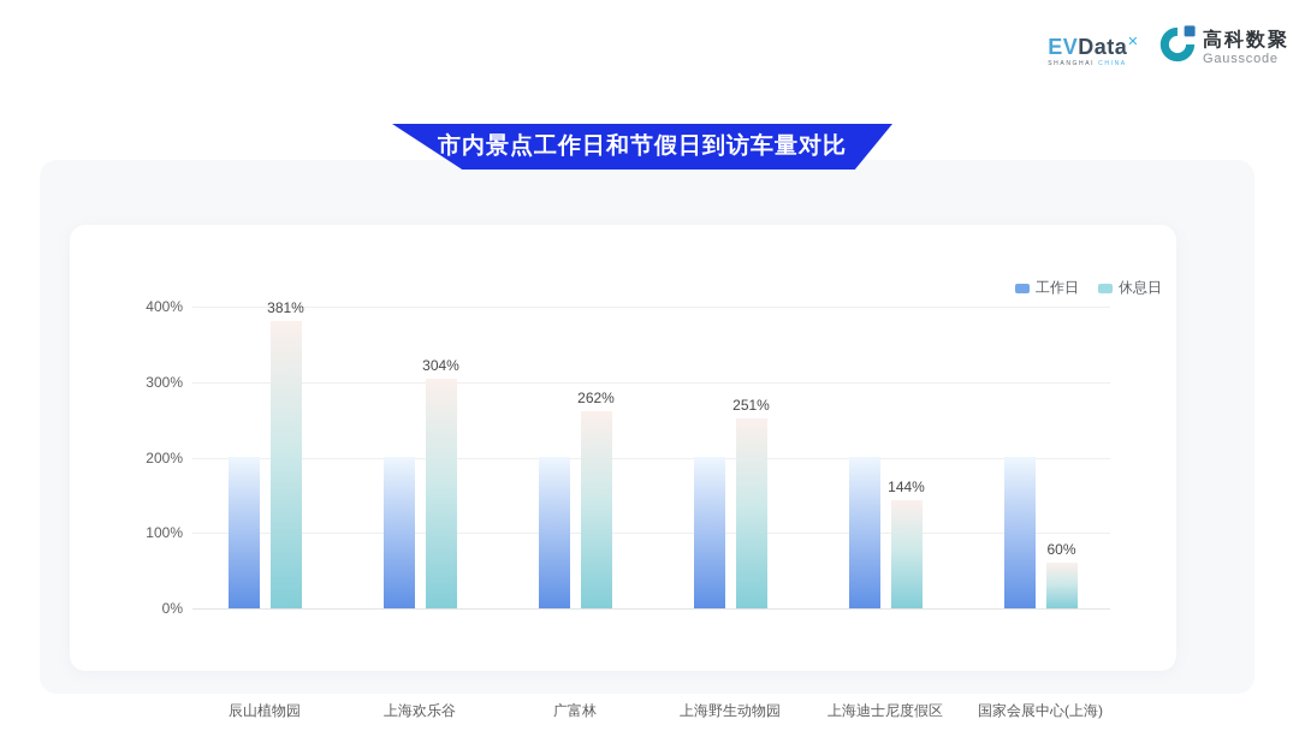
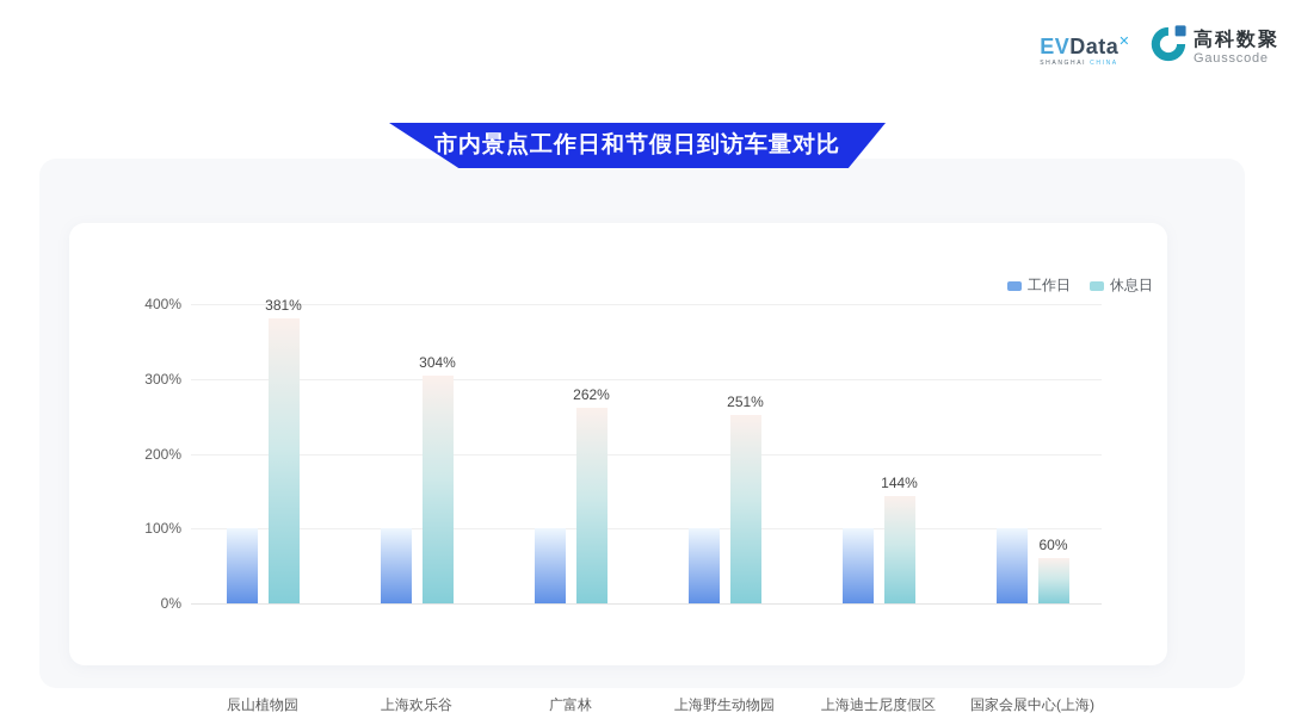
工作日/辰山植物园: 200% -> 100%
工作日/上海欢乐谷: 200% -> 100%
工作日/广富林: 200% -> 100%
工作日/上海野生动物园: 200% -> 100%
工作日/上海迪士尼度假区: 200% -> 100%
工作日/国家会展中心(上海): 200% -> 100%
